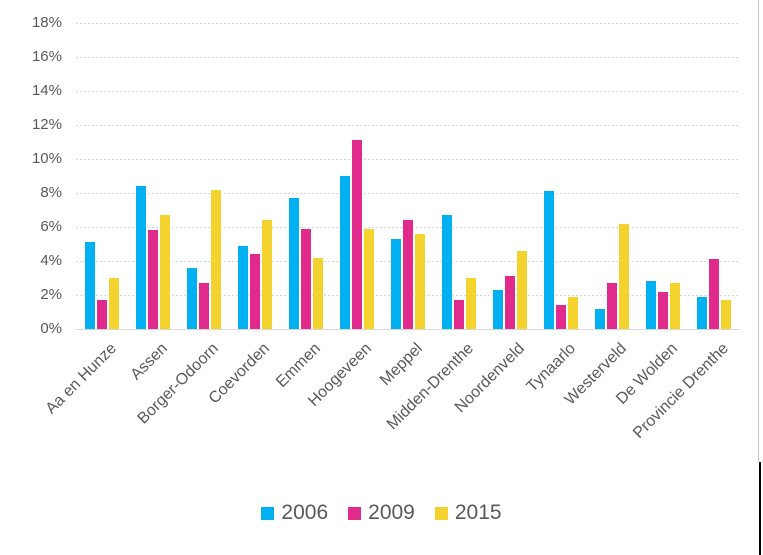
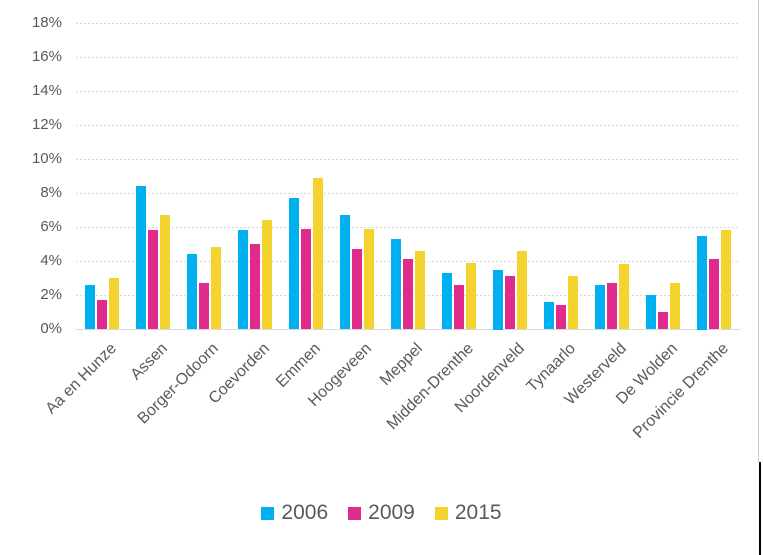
2006/Aa en Hunze: 5.1% -> 2.6%
2006/Borger-Odoorn: 3.6% -> 4.4%
2015/Borger-Odoorn: 8.2% -> 4.8%
2006/Coevorden: 4.9% -> 5.8%
2009/Coevorden: 4.4% -> 5.0%
2015/Emmen: 4.2% -> 8.9%
2006/Hoogeveen: 9.0% -> 6.7%
2009/Hoogeveen: 11.1% -> 4.7%
2009/Meppel: 6.4% -> 4.1%
2015/Meppel: 5.6% -> 4.6%
2006/Midden-Drenthe: 6.7% -> 3.3%
2009/Midden-Drenthe: 1.7% -> 2.6%
2015/Midden-Drenthe: 3.0% -> 3.9%
2006/Noordenveld: 2.3% -> 3.5%
2006/Tynaarlo: 8.1% -> 1.6%
2015/Tynaarlo: 1.9% -> 3.1%
2006/Westerveld: 1.2% -> 2.6%
2015/Westerveld: 6.2% -> 3.8%
2006/De Wolden: 2.8% -> 2.0%
2009/De Wolden: 2.2% -> 1.0%
2006/Provincie Drenthe: 1.9% -> 5.5%
2015/Provincie Drenthe: 1.7% -> 5.8%
